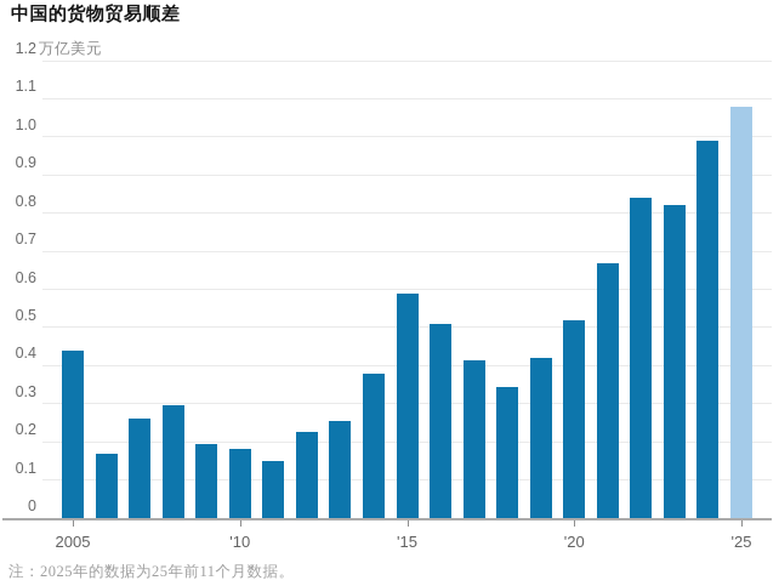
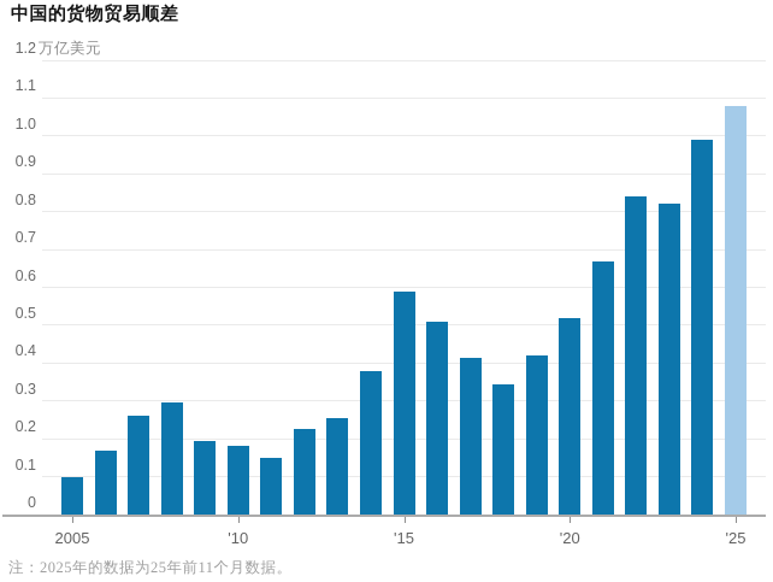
2005: 0.44 -> 0.10
